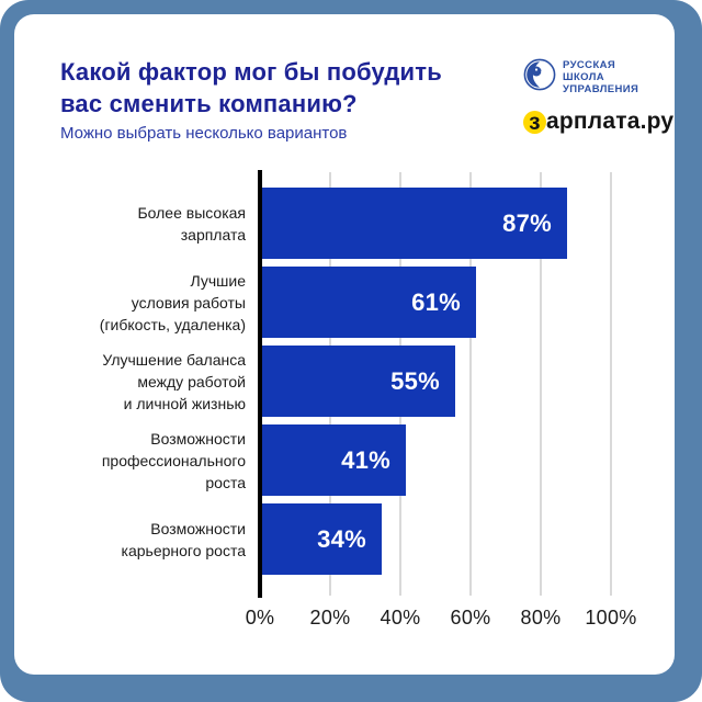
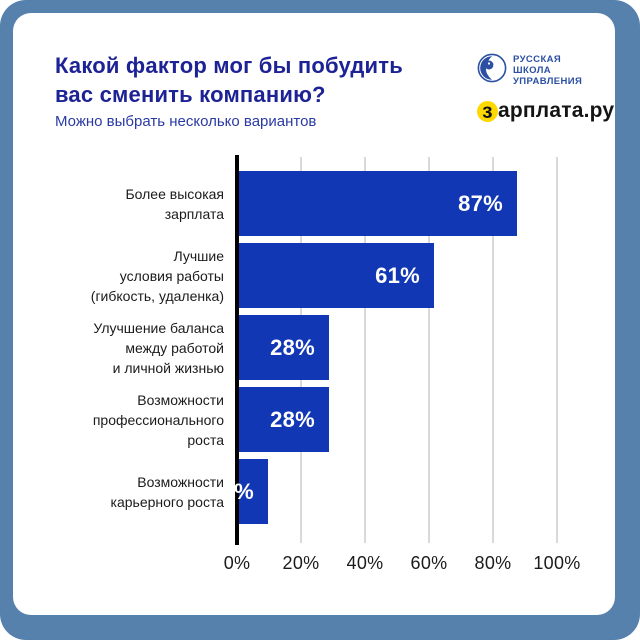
Улучшение баланса между работой и личной жизнью: 55% -> 28%
Возможности профессионального роста: 41% -> 28%
Возможности карьерного роста: 34% -> 9%
